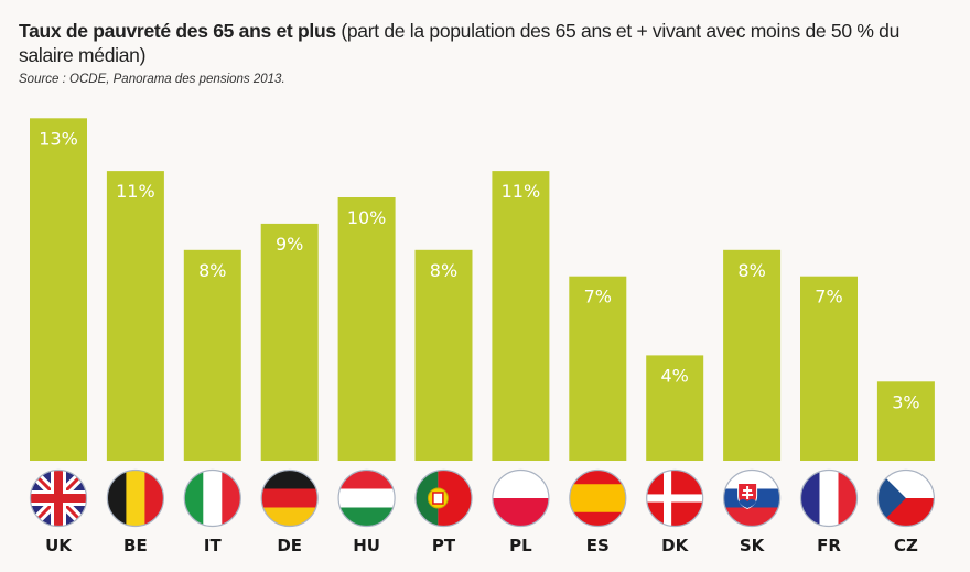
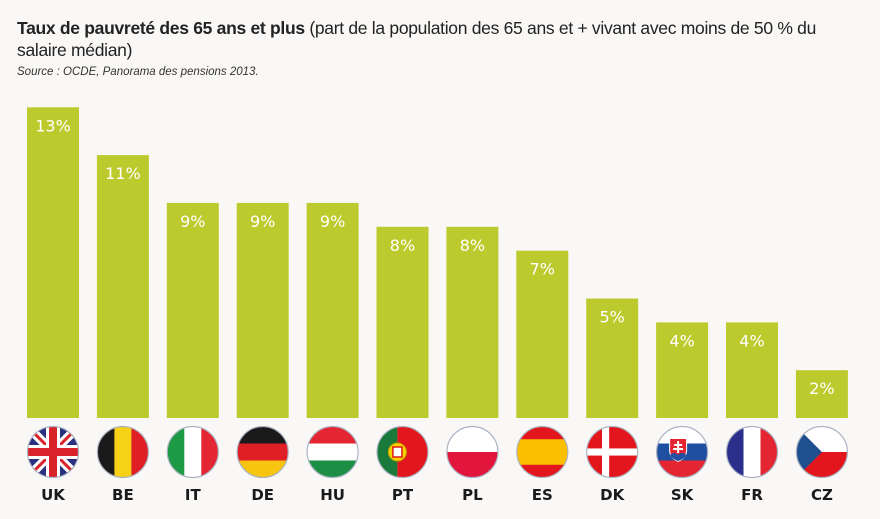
IT: 8% -> 9%
HU: 10% -> 9%
PL: 11% -> 8%
DK: 4% -> 5%
SK: 8% -> 4%
FR: 7% -> 4%
CZ: 3% -> 2%
